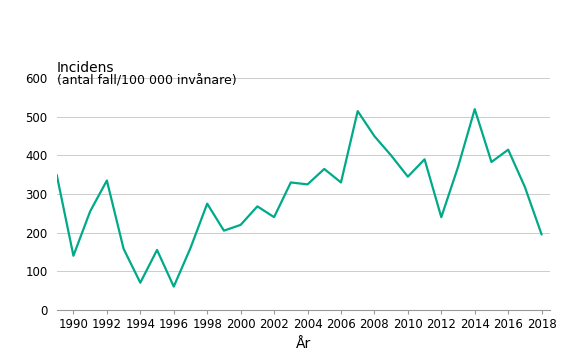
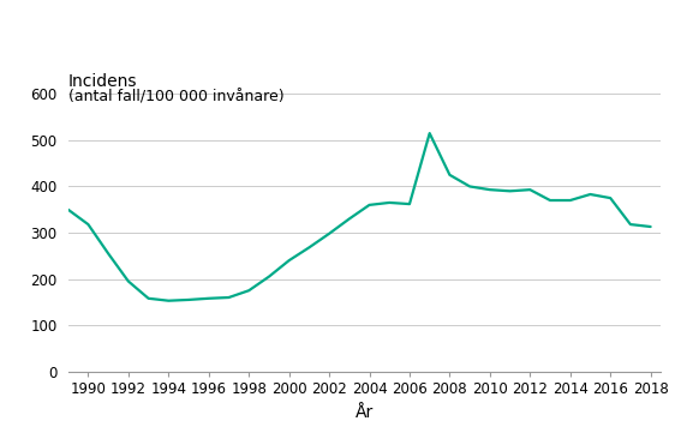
1990: 140 -> 318
1992: 335 -> 195
1994: 70 -> 153
1996: 60 -> 158
1998: 275 -> 175
2000: 220 -> 240
2002: 240 -> 298
2004: 325 -> 360
2006: 330 -> 362
2008: 450 -> 425
2010: 345 -> 393
2012: 240 -> 393
2014: 520 -> 370
2016: 415 -> 375
2018: 195 -> 313
